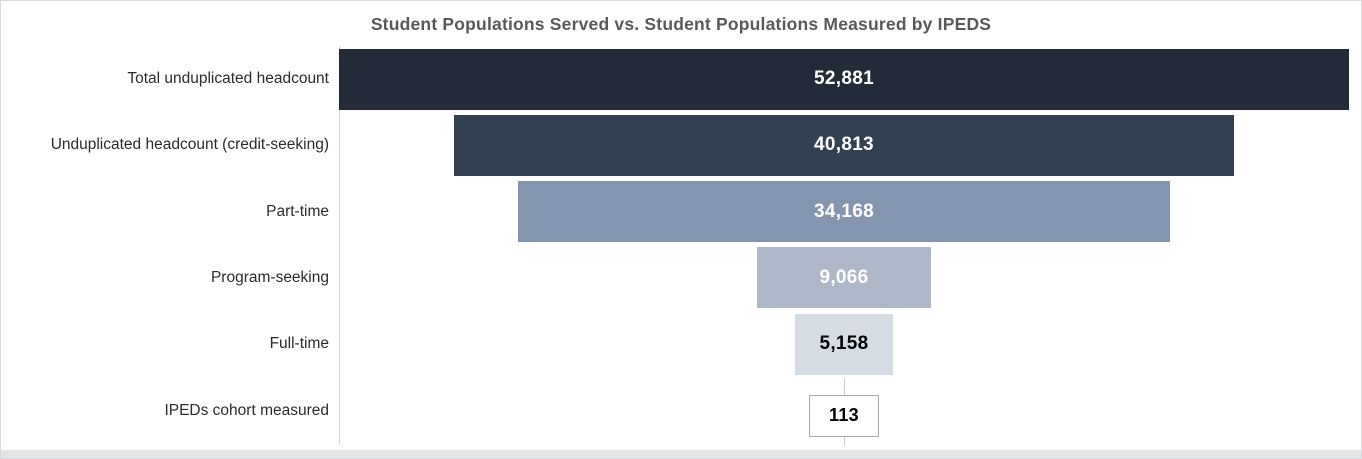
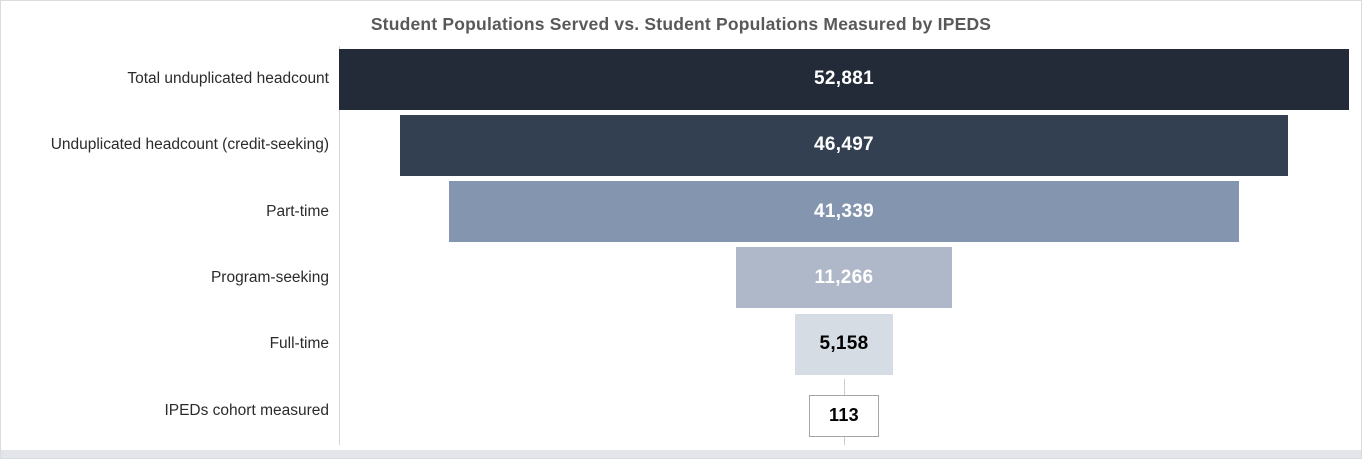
Unduplicated headcount (credit-seeking): 40,813 -> 46,497
Part-time: 34,168 -> 41,339
Program-seeking: 9,066 -> 11,266
